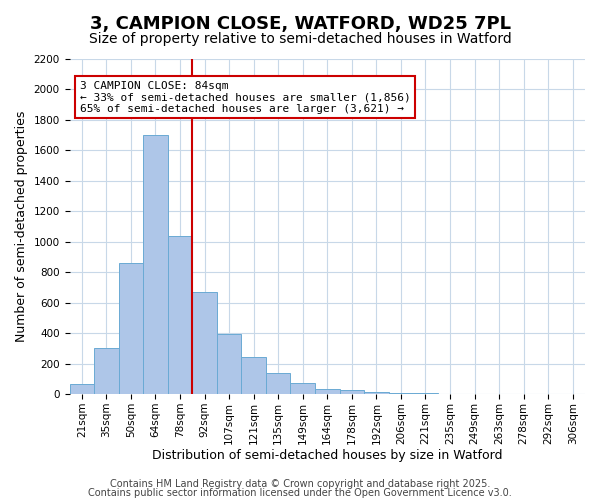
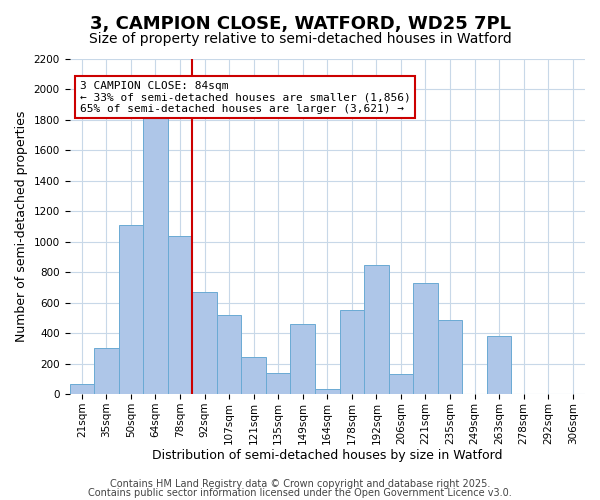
50sqm: 860 -> 1110
64sqm: 1700 -> 1830
107sqm: 400 -> 520
149sqm: 80 -> 460
178sqm: 20 -> 550
192sqm: 20 -> 850
206sqm: 0 -> 130
221sqm: 0 -> 730
235sqm: 0 -> 490
263sqm: 0 -> 380
